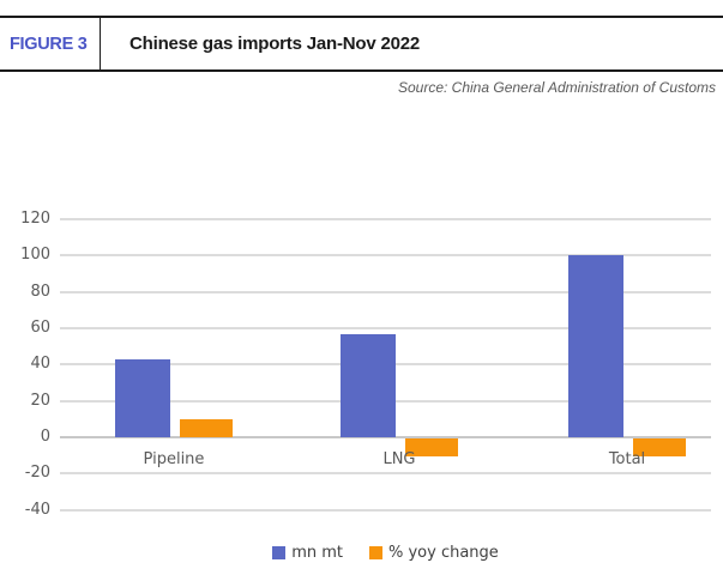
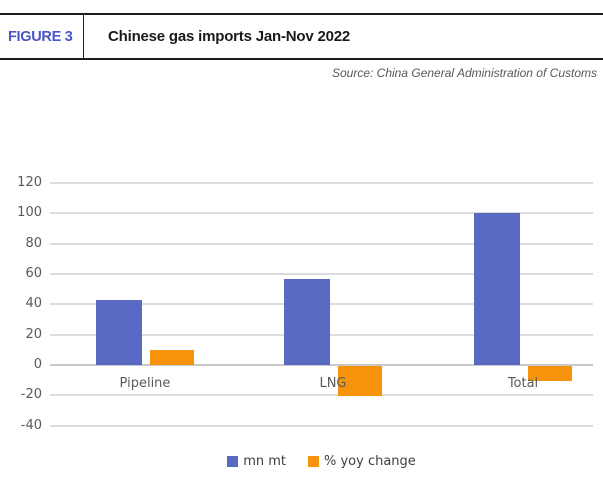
% yoy change/LNG: -10 -> -20
